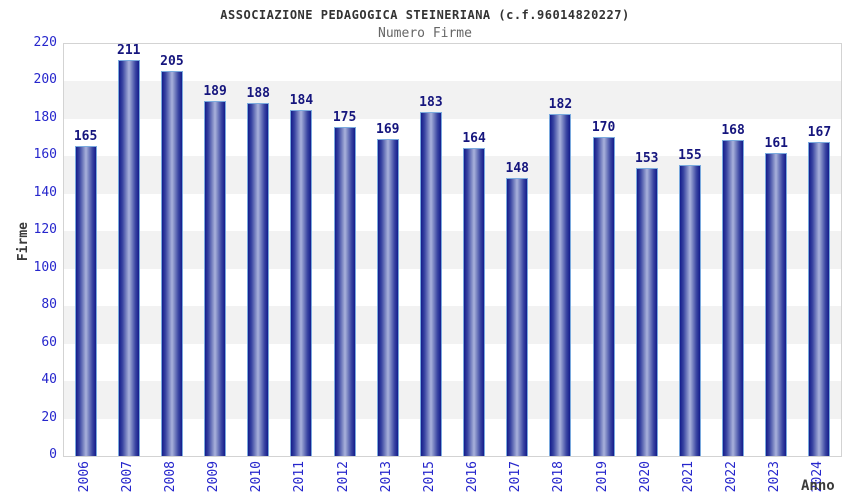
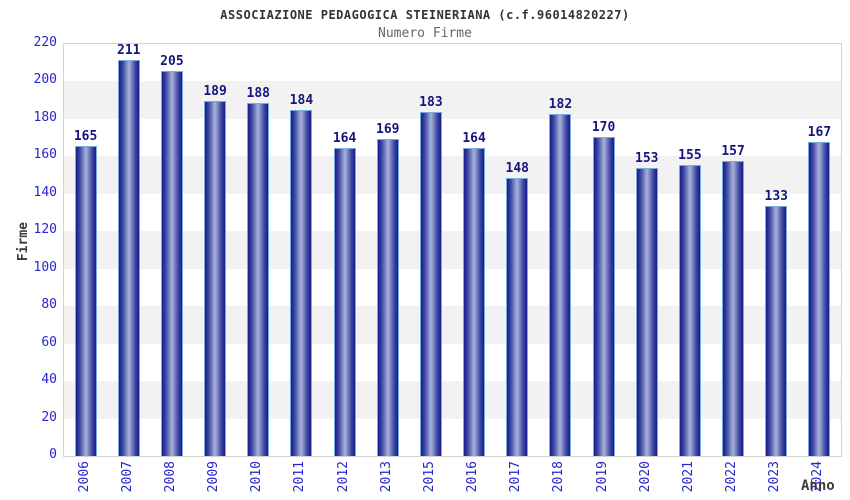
2012: 175 -> 164
2022: 168 -> 157
2023: 161 -> 133
